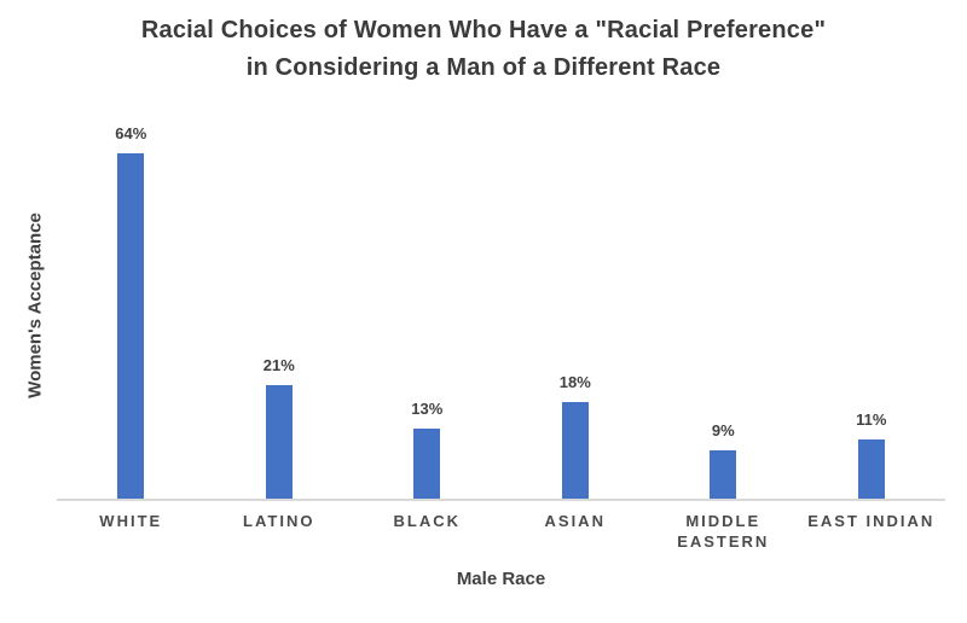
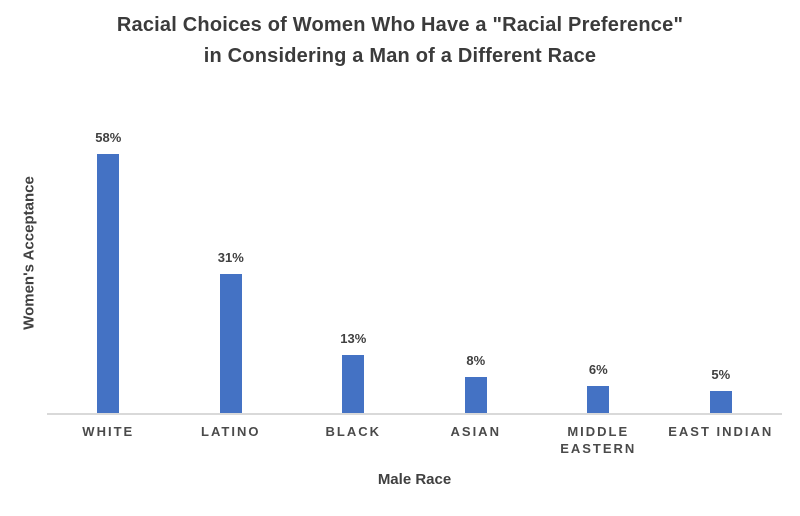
WHITE: 64% -> 58%
LATINO: 21% -> 31%
ASIAN: 18% -> 8%
MIDDLE EASTERN: 9% -> 6%
EAST INDIAN: 11% -> 5%
